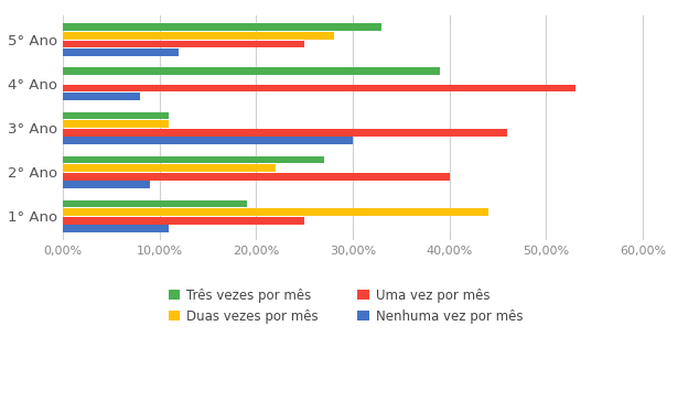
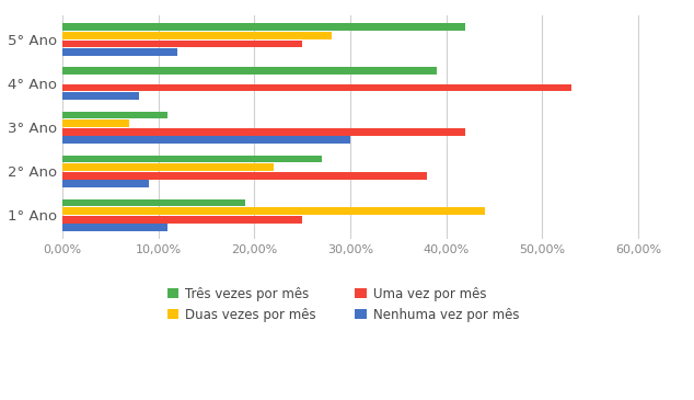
Três vezes por mês/5° Ano: 33% -> 42%
Duas vezes por mês/3° Ano: 11% -> 7%
Uma vez por mês/3° Ano: 46% -> 42%
Uma vez por mês/2° Ano: 40% -> 38%
